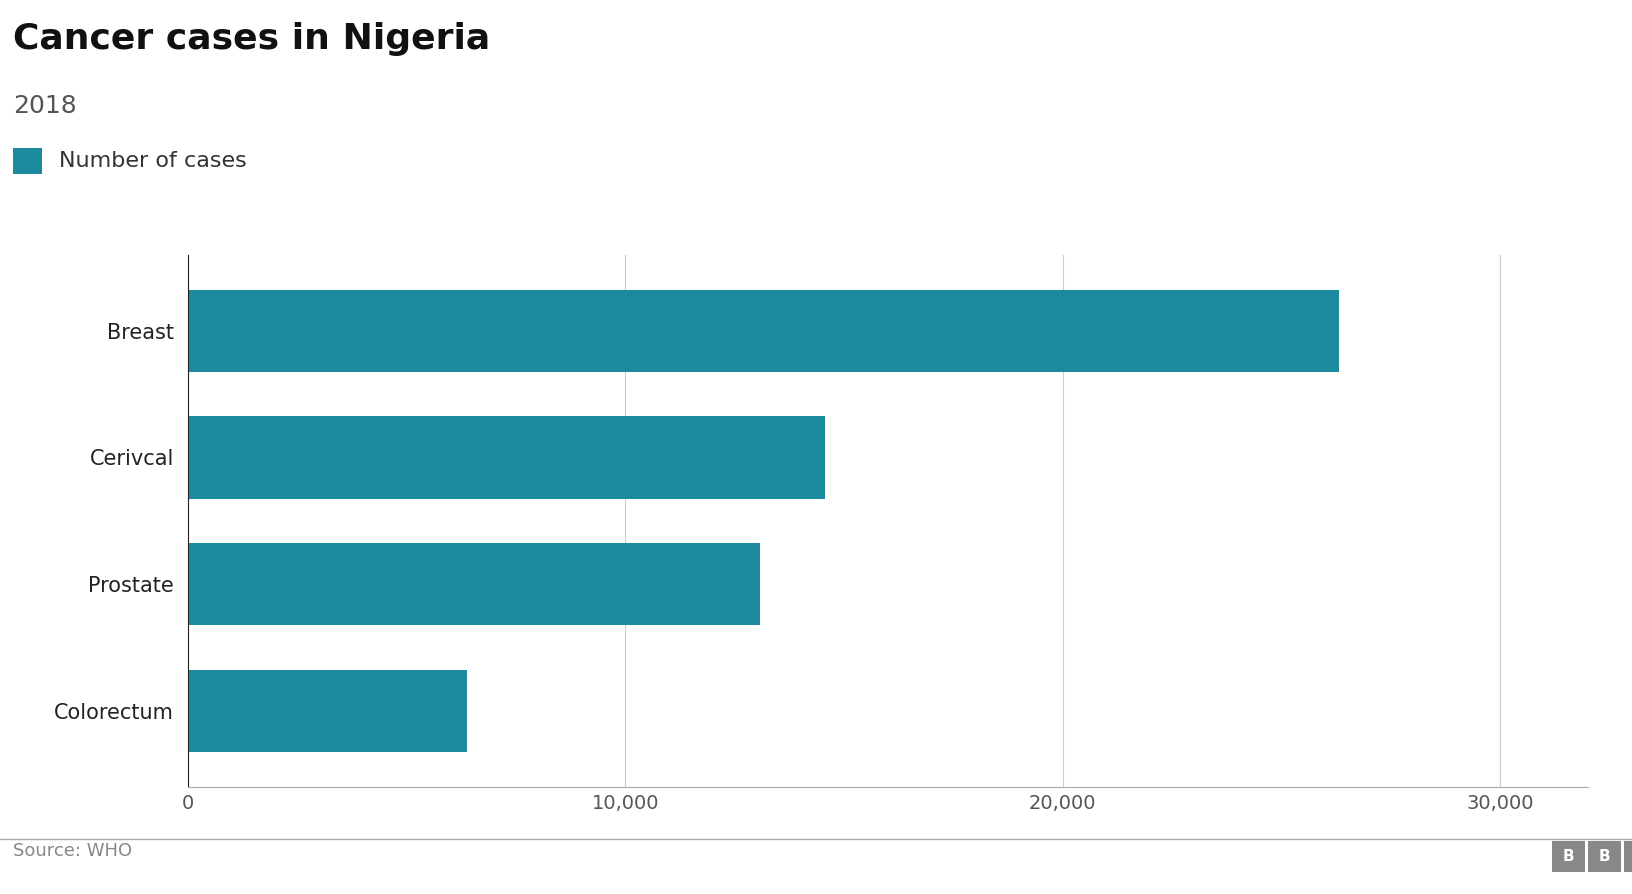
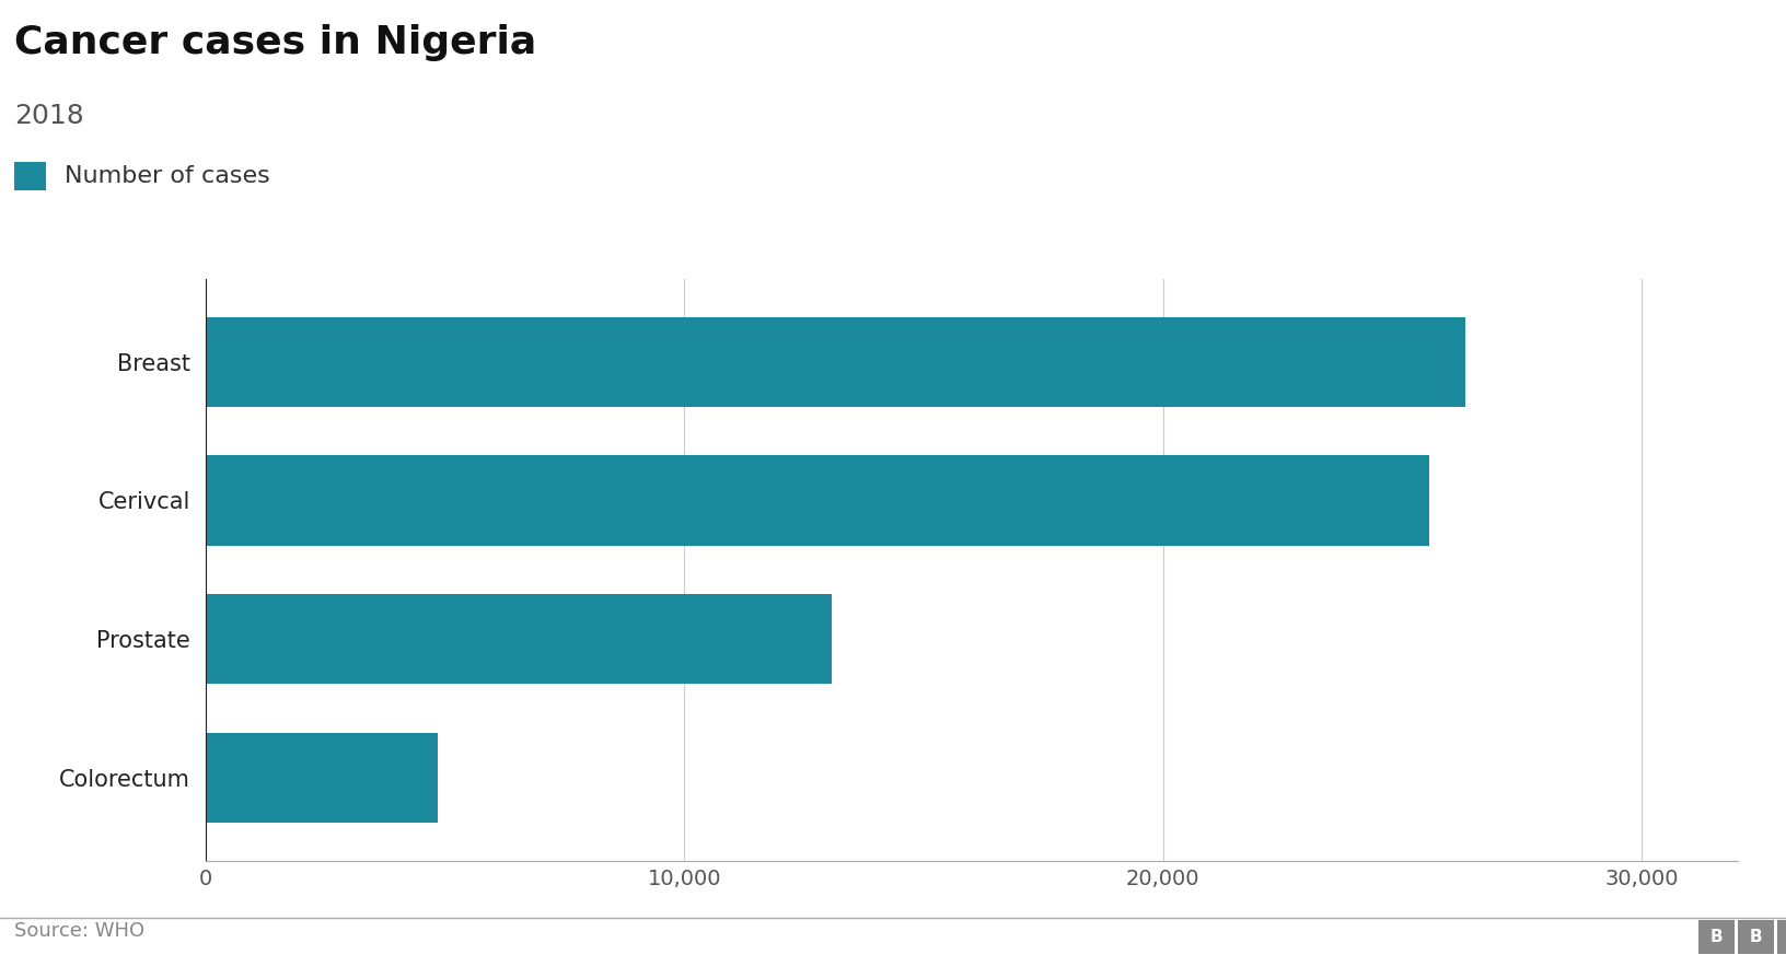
Cerivcal: 14,560 -> 25,550
Colorectum: 6,390 -> 4,850
